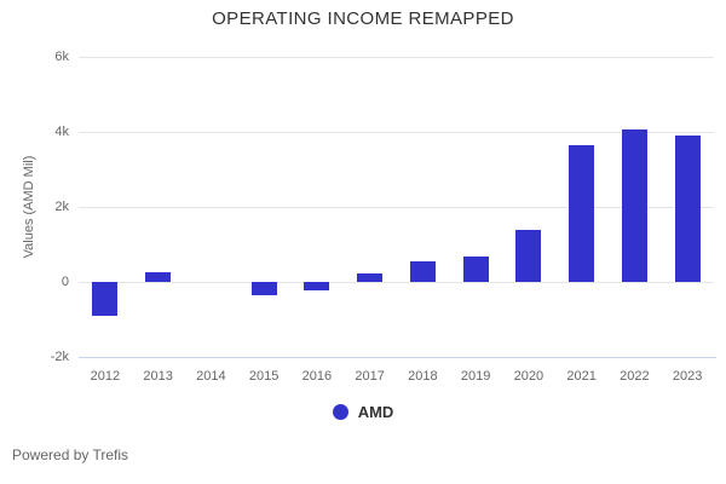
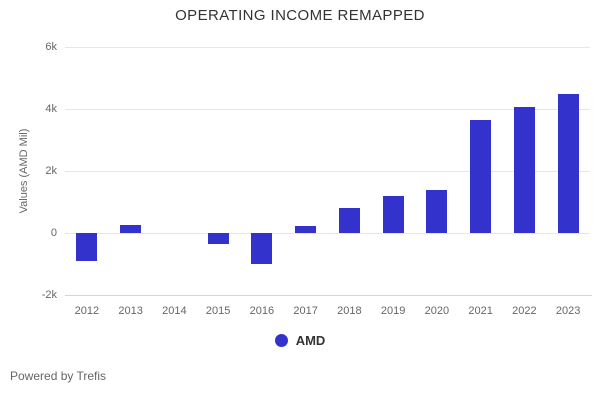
2016: -0.2k -> -1.0k
2018: 0.5k -> 0.8k
2019: 0.7k -> 1.2k
2023: 3.9k -> 4.5k
